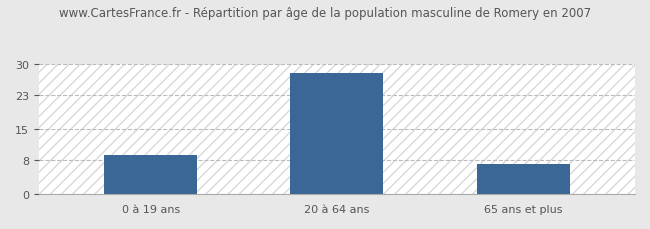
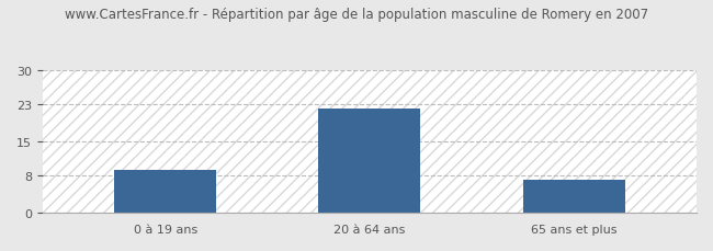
20 à 64 ans: 28 -> 22
